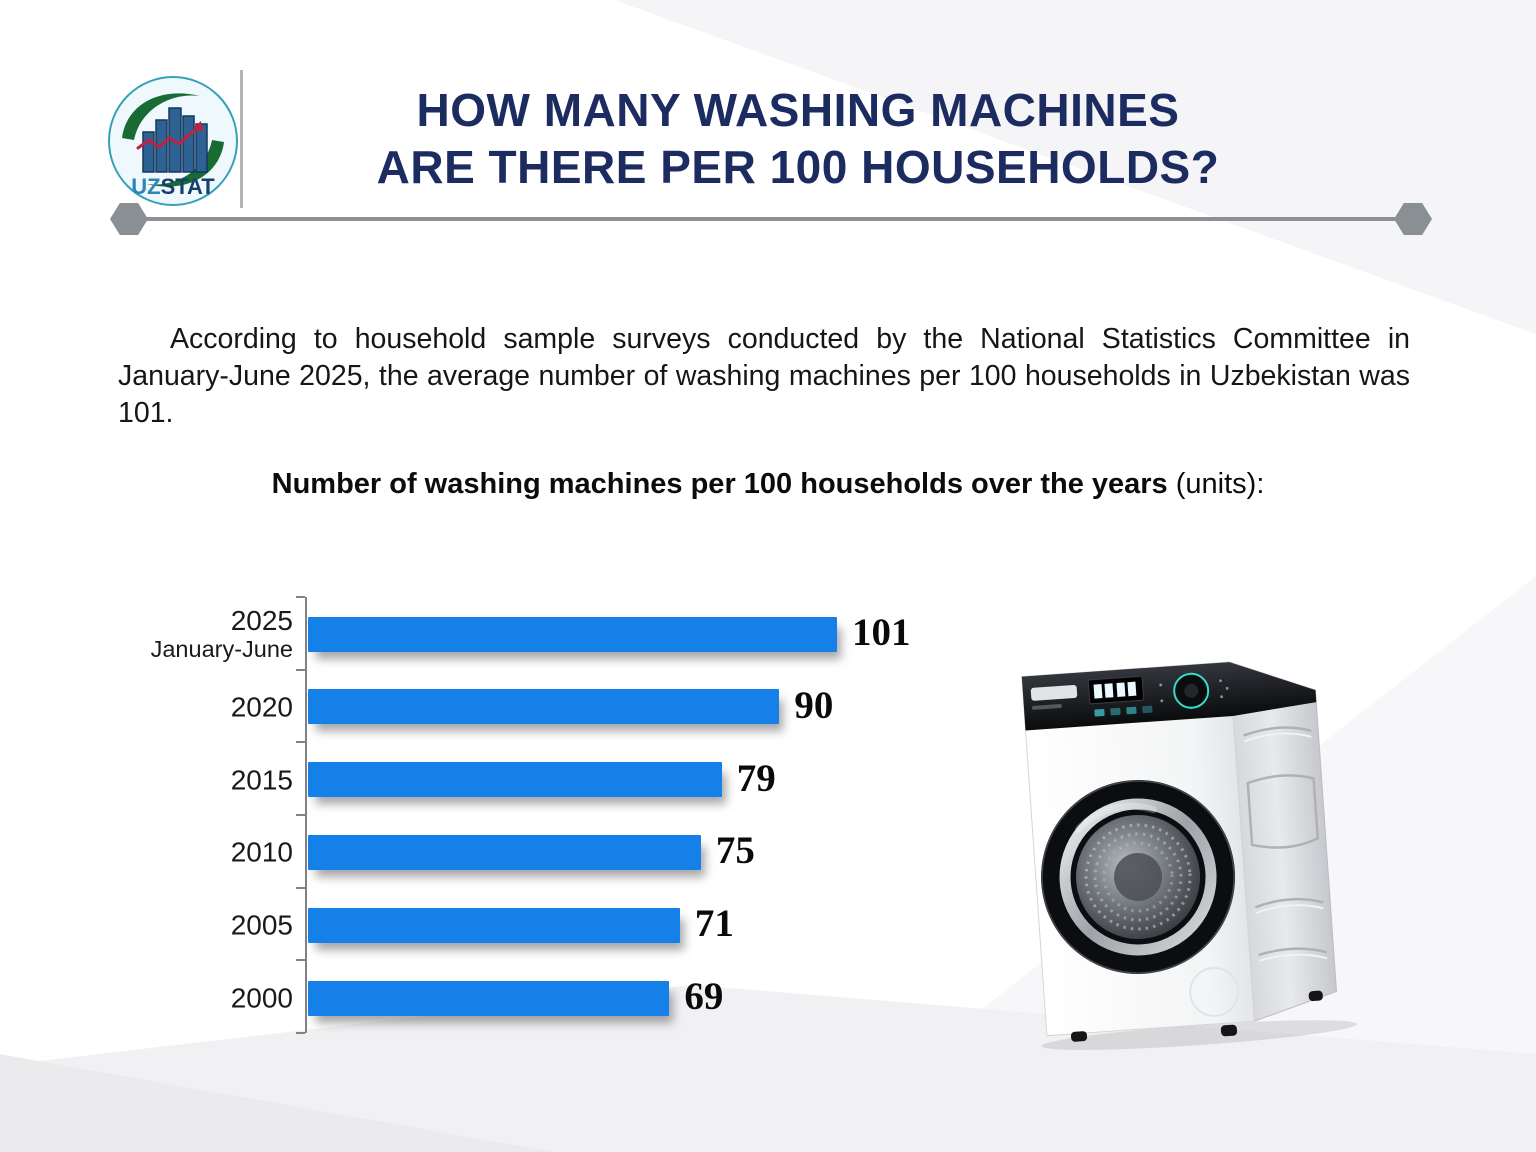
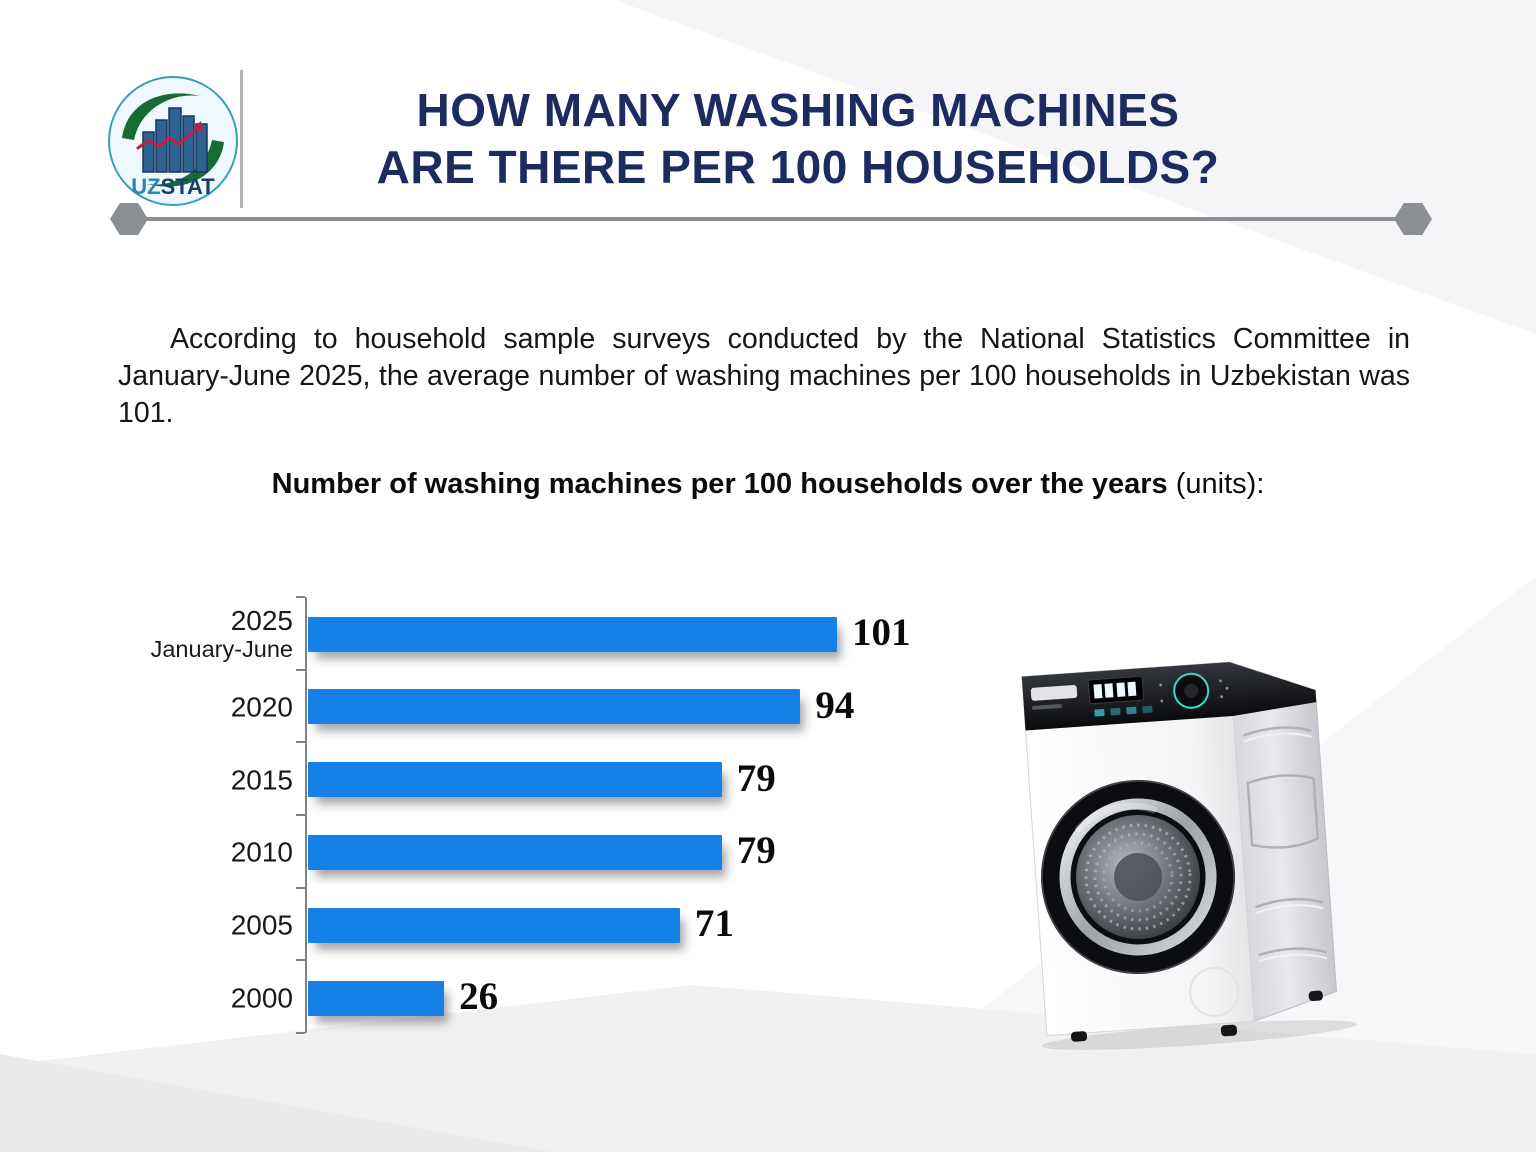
2020: 90 -> 94
2010: 75 -> 79
2000: 69 -> 26
